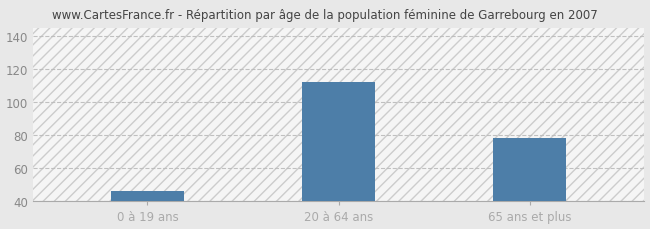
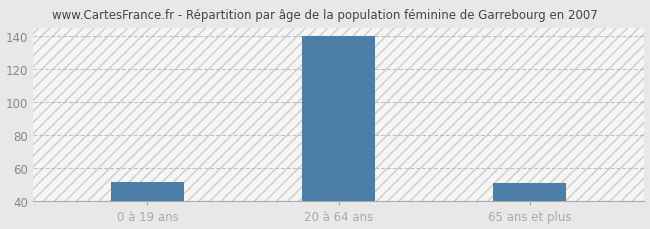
0 à 19 ans: 46 -> 52
20 à 64 ans: 112 -> 140
65 ans et plus: 78 -> 51
